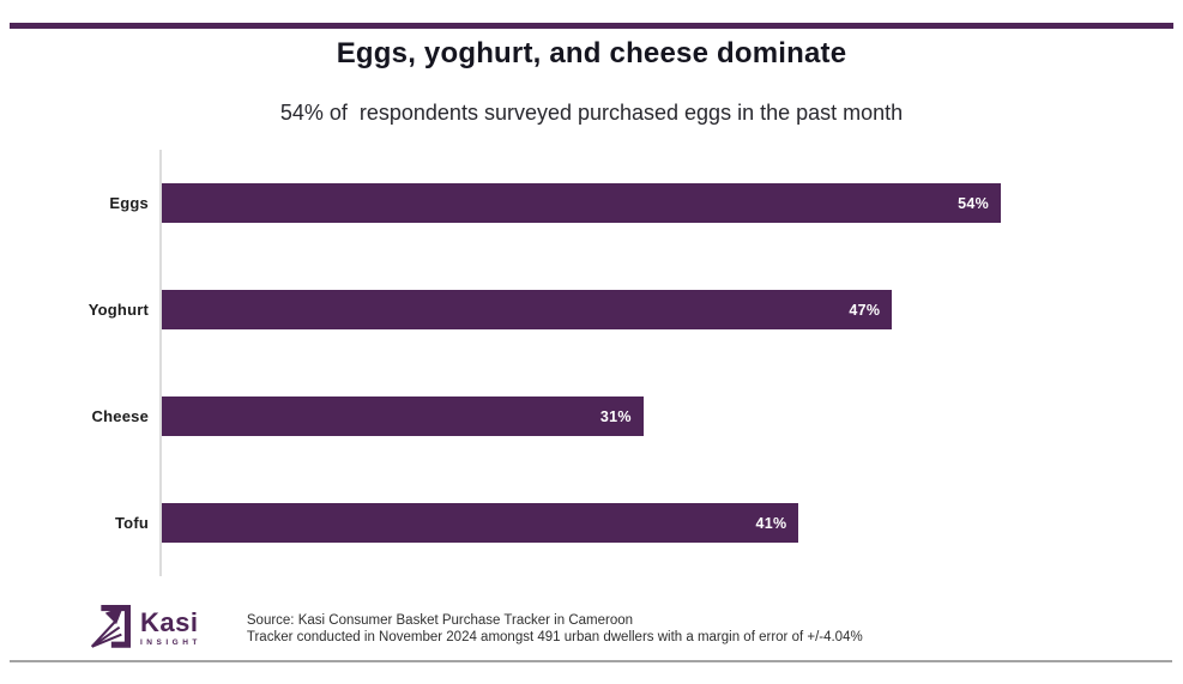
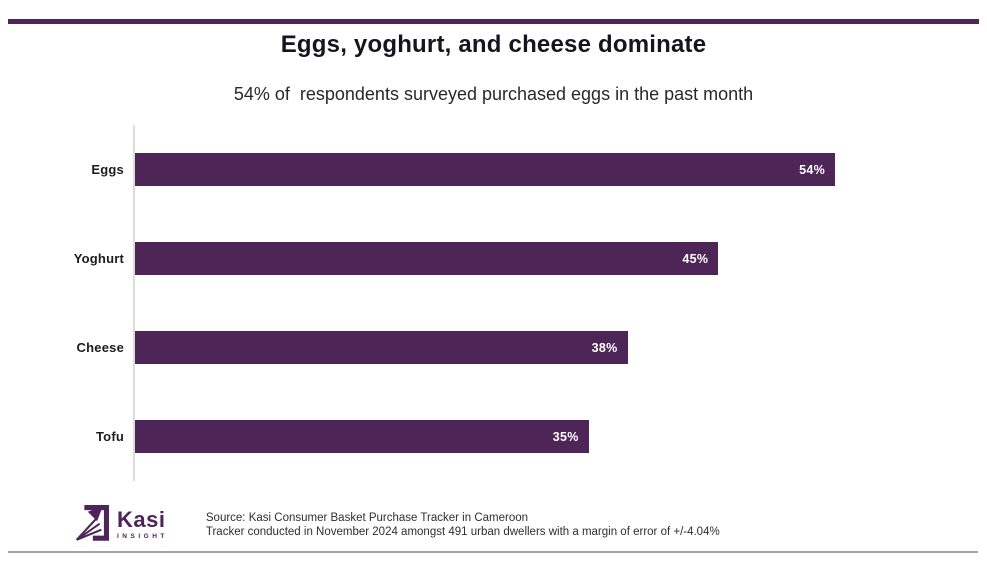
Yoghurt: 47% -> 45%
Cheese: 31% -> 38%
Tofu: 41% -> 35%
